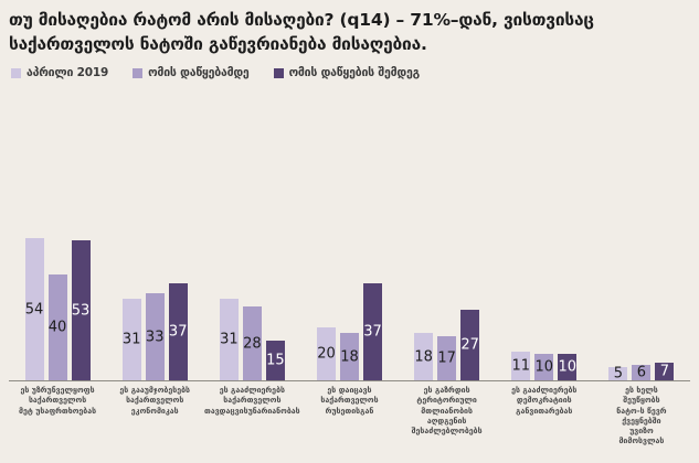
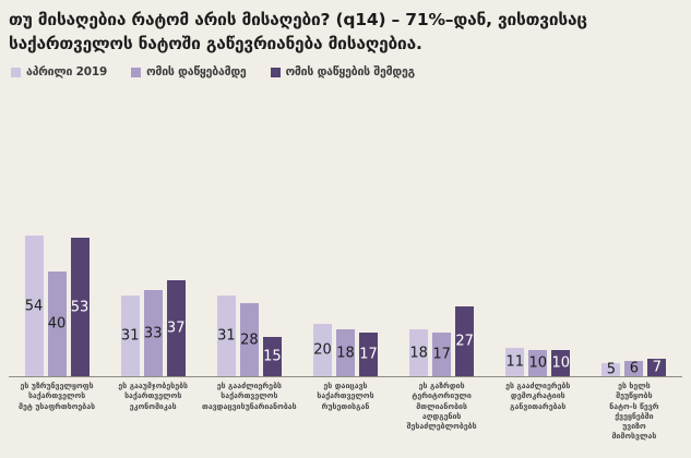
ომის დაწყების შემდეგ/ეს დაიცავს საქართველოს რუსეთისგან: 37 -> 17
